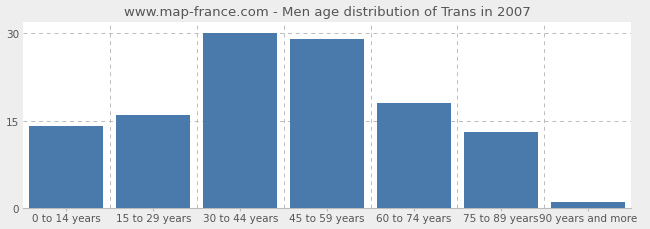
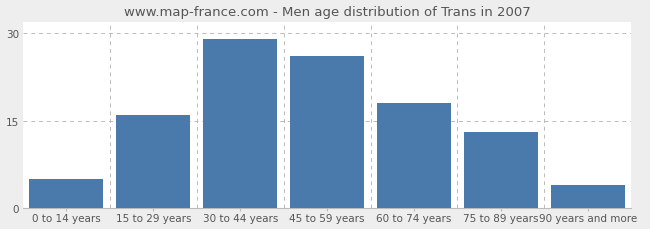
0 to 14 years: 14 -> 5
30 to 44 years: 30 -> 29
45 to 59 years: 29 -> 26
90 years and more: 1 -> 4
